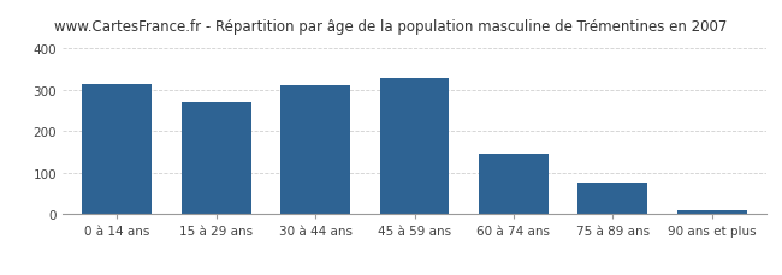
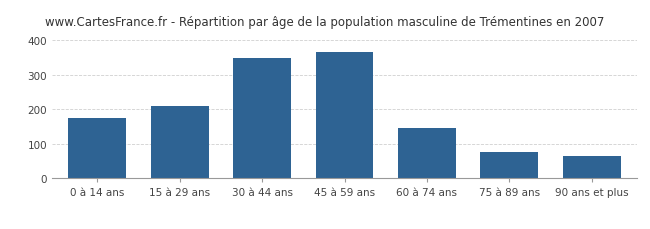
0 à 14 ans: 315 -> 175
15 à 29 ans: 270 -> 210
30 à 44 ans: 310 -> 350
45 à 59 ans: 330 -> 365
90 ans et plus: 10 -> 65
